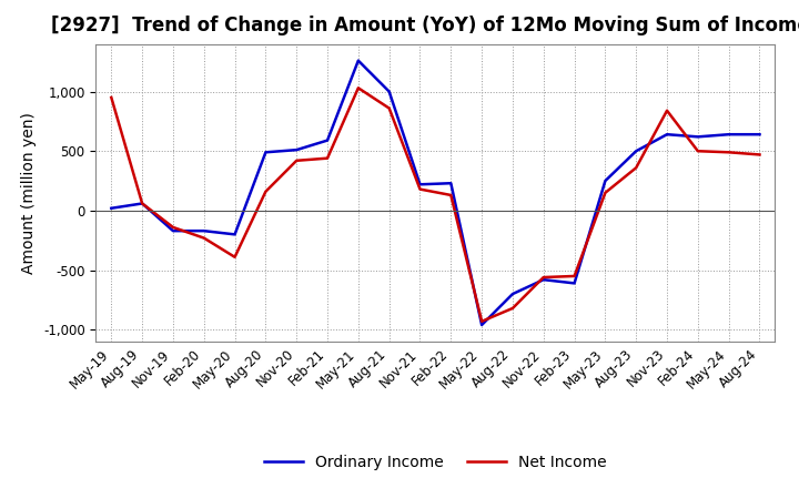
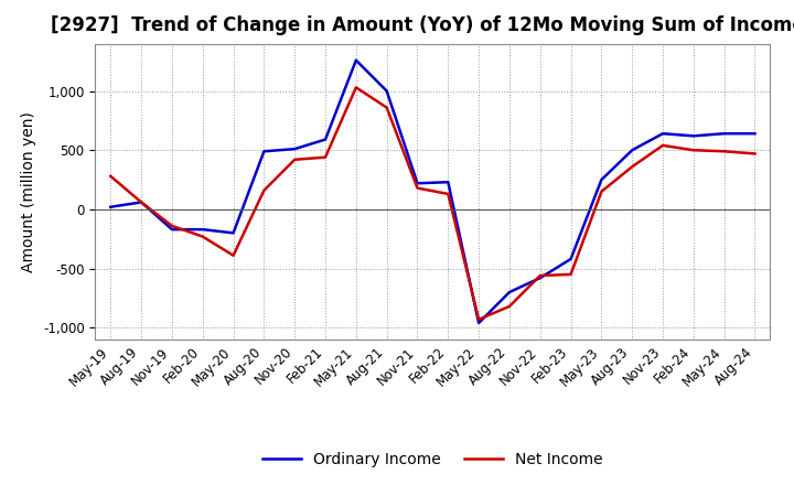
Net Income/May-19: 950 -> 280
Ordinary Income/Feb-23: -610 -> -420
Net Income/Nov-23: 840 -> 540
